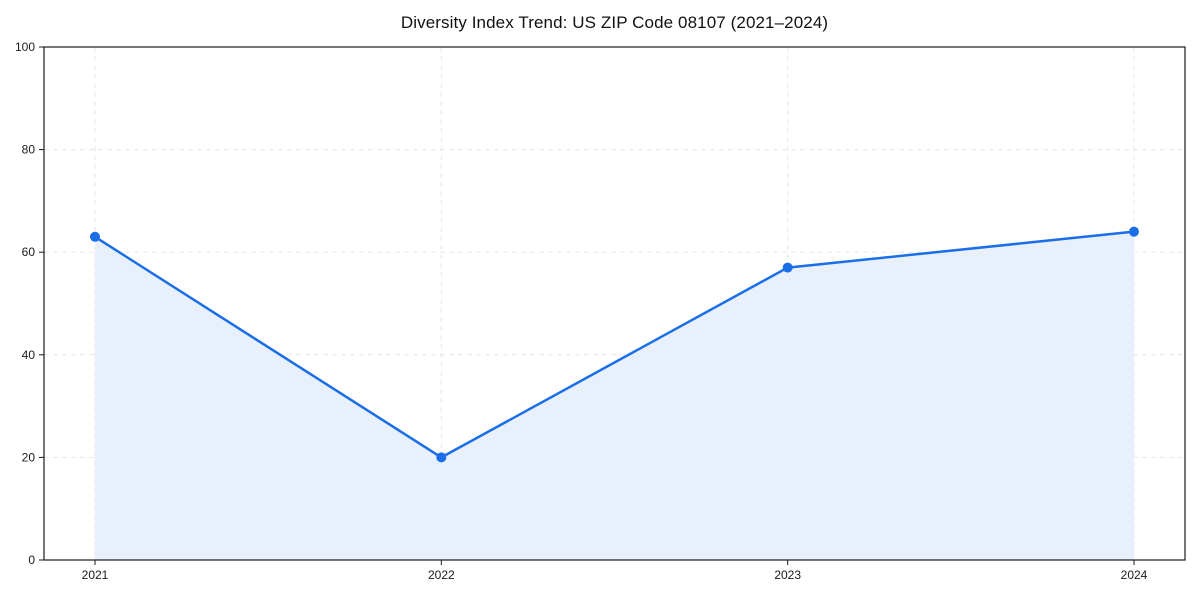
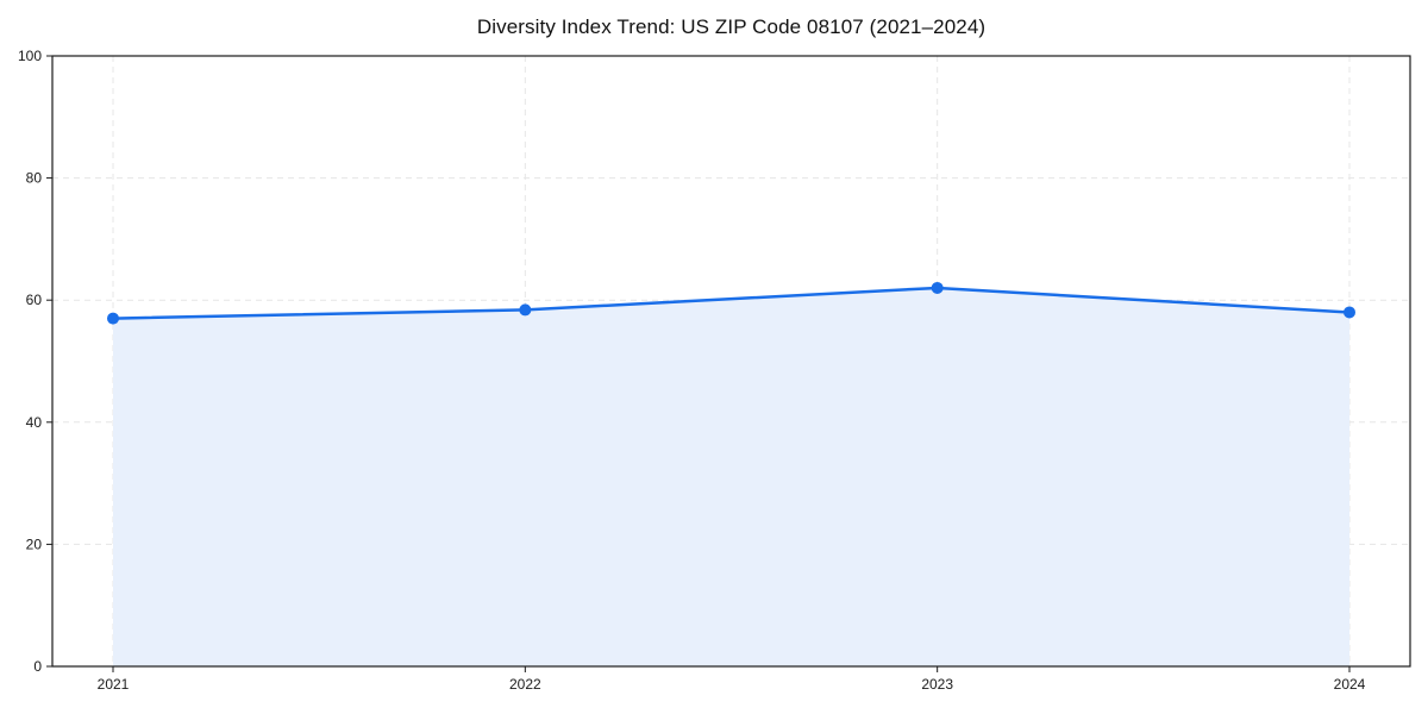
2021: 63 -> 57
2022: 20 -> 58
2023: 57 -> 62
2024: 64 -> 58
